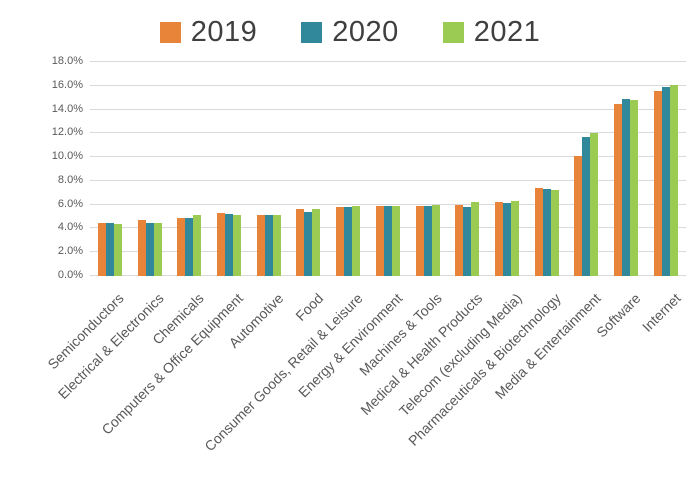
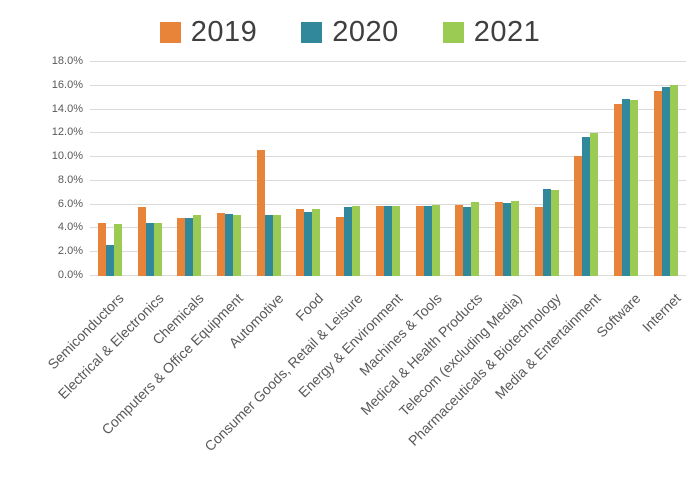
2020/Semiconductors: 4.5% -> 2.6%
2019/Electrical & Electronics: 4.7% -> 5.8%
2019/Automotive: 5.1% -> 10.6%
2019/Consumer Goods, Retail & Leisure: 5.8% -> 5.0%
2019/Pharmaceuticals & Biotechnology: 7.4% -> 5.8%
